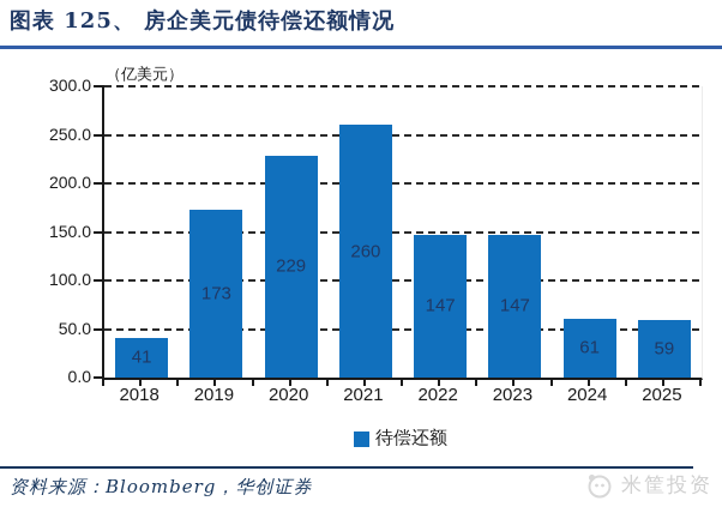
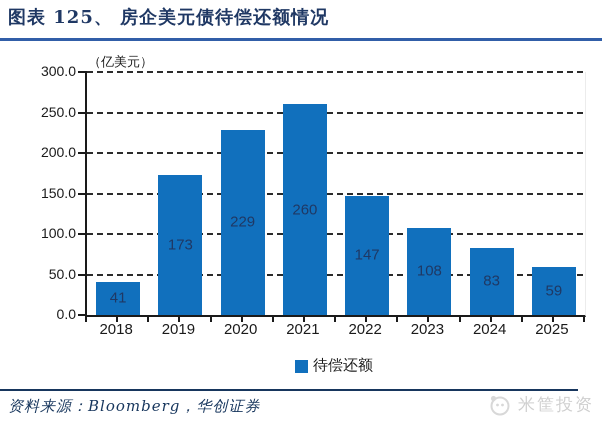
2023: 147 -> 108
2024: 61 -> 83
